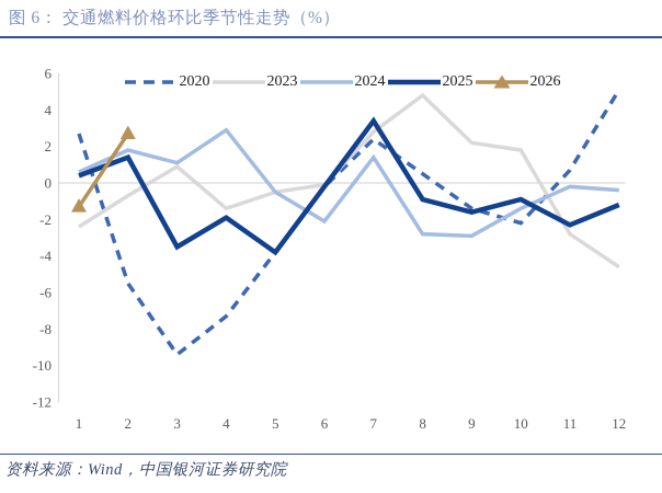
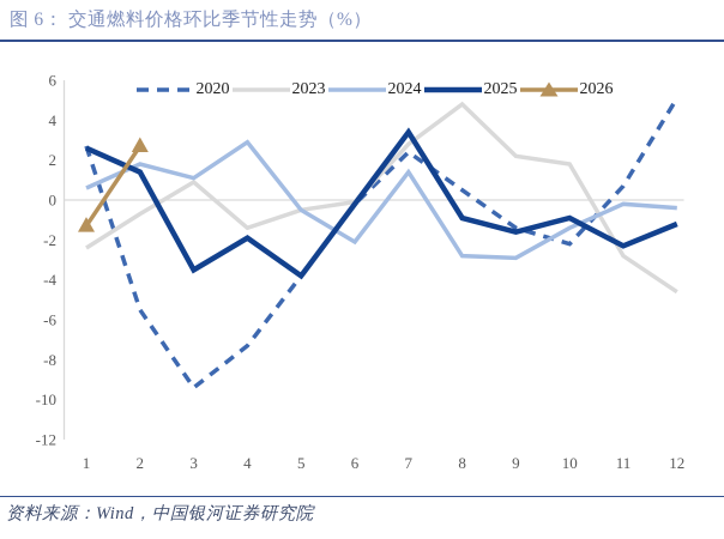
2025/1: 0.4 -> 2.6
